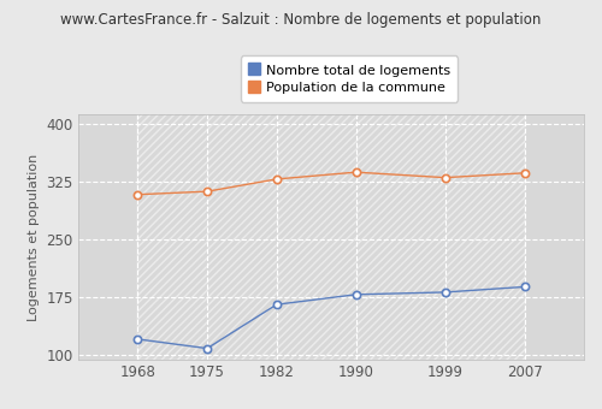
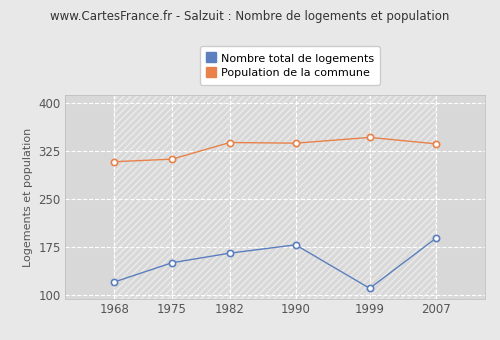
Nombre total de logements/1975: 108 -> 150
Population de la commune/1982: 328 -> 338
Nombre total de logements/1999: 181 -> 110
Population de la commune/1999: 330 -> 346
